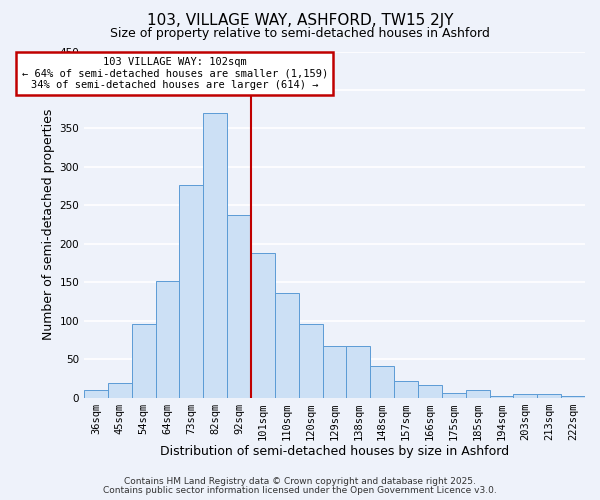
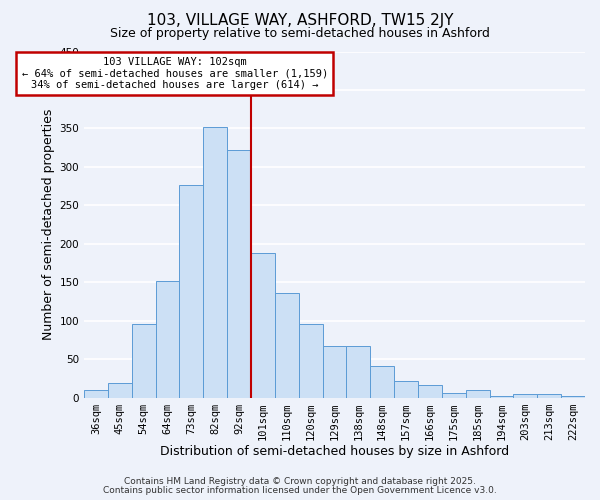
82sqm: 370 -> 352
92sqm: 238 -> 322
